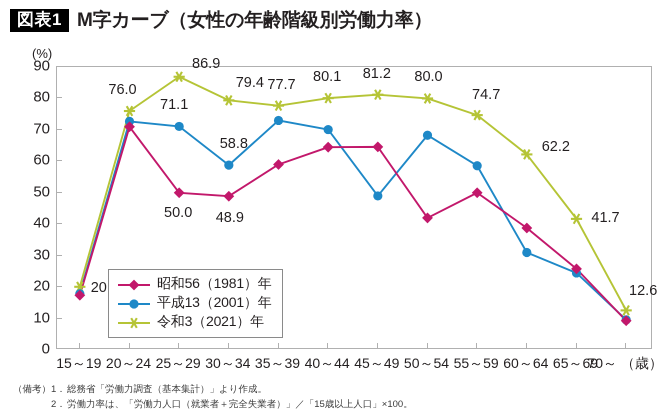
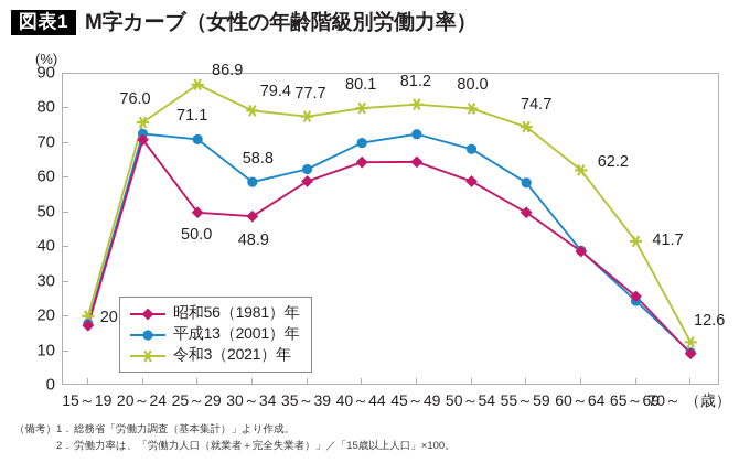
平成13（2001）年/35～39: 73 -> 62
平成13（2001）年/45～49: 49 -> 73
昭和56（1981）年/50～54: 42 -> 59
平成13（2001）年/60～64: 31 -> 39
